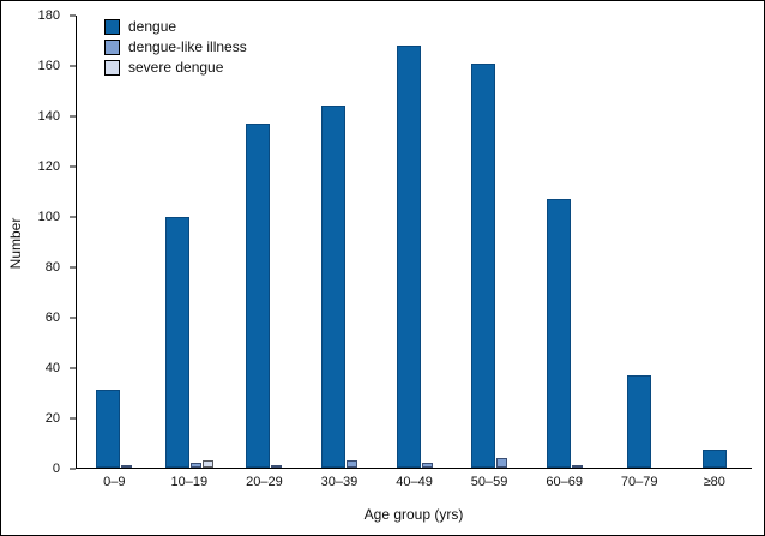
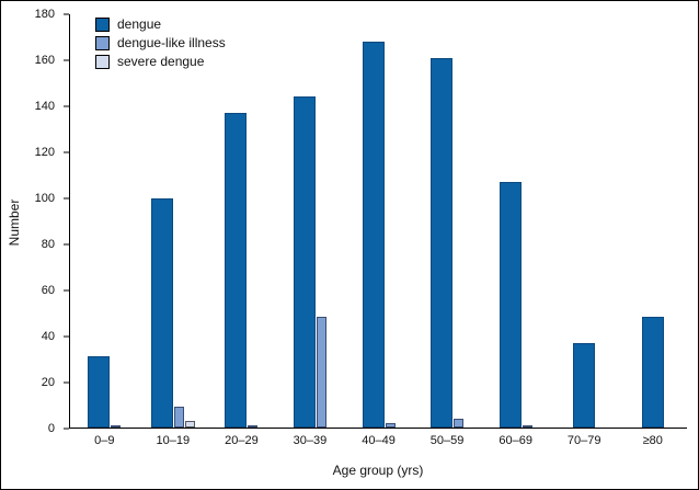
dengue-like illness/10–19: 2 -> 9
dengue-like illness/30–39: 3 -> 48
dengue/≥80: 7 -> 48
